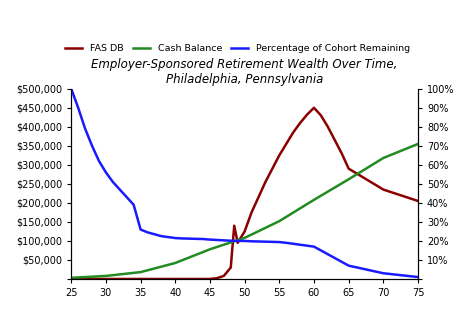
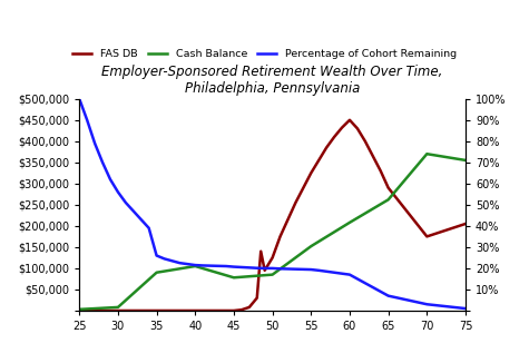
Cash Balance/35: $18,000 -> $90,000
Cash Balance/40: $42,000 -> $105,000
Cash Balance/50: $108,000 -> $85,000
FAS DB/70: $235,000 -> $175,000
Cash Balance/70: $318,000 -> $370,000
